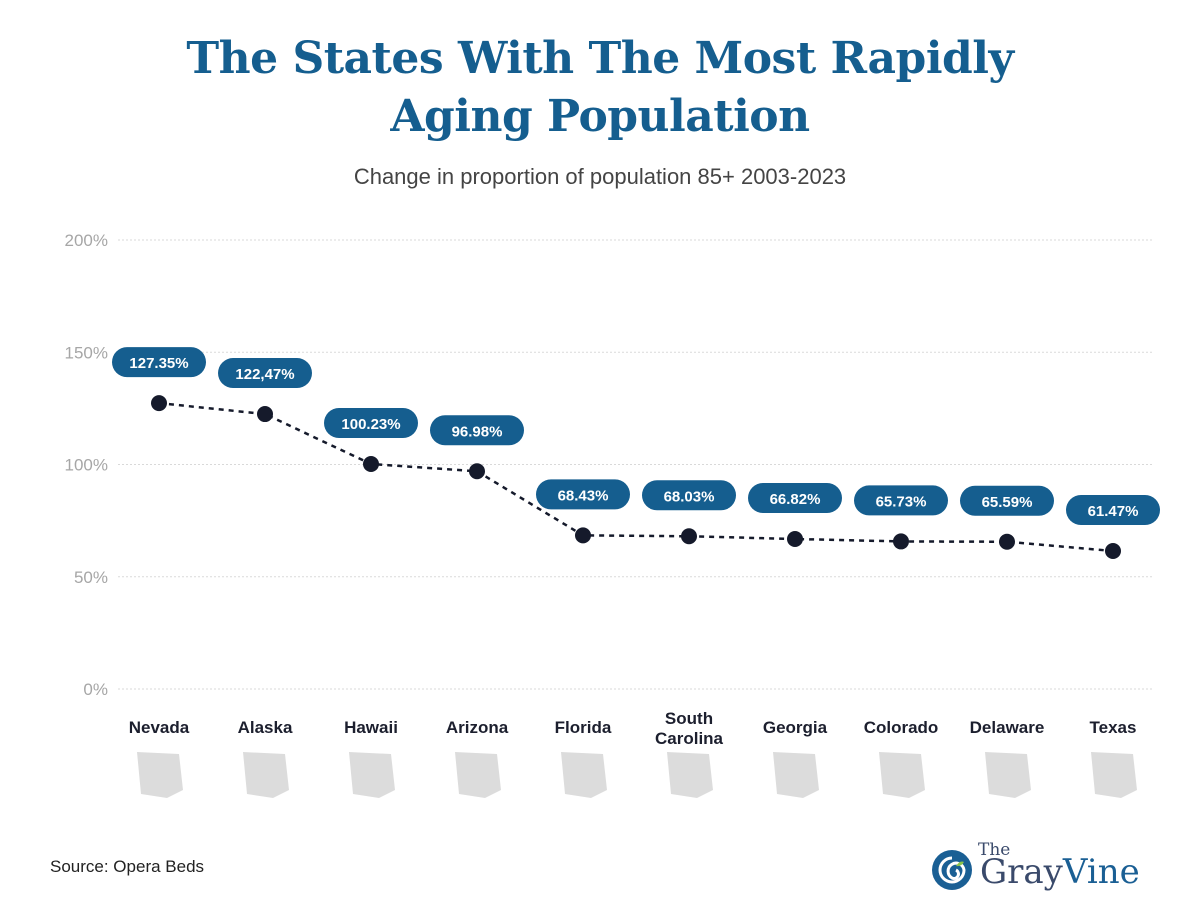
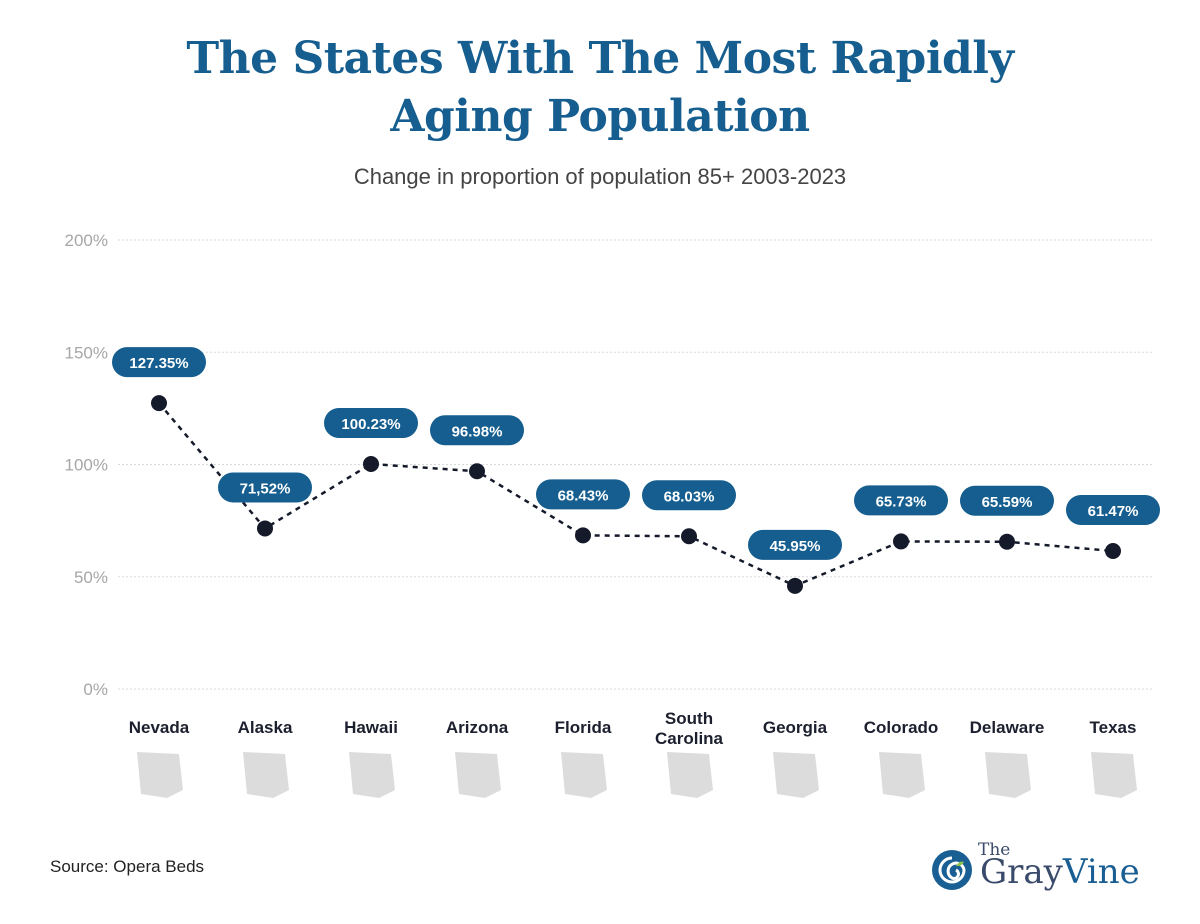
Alaska: 122,47% -> 71,52%
Georgia: 66.82% -> 45.95%
